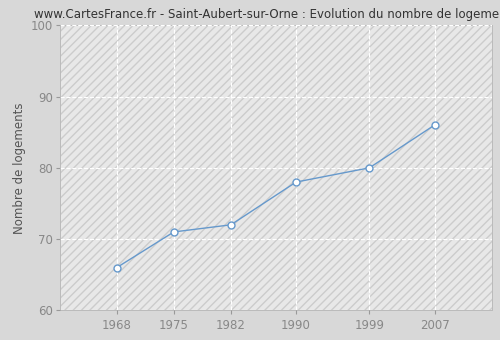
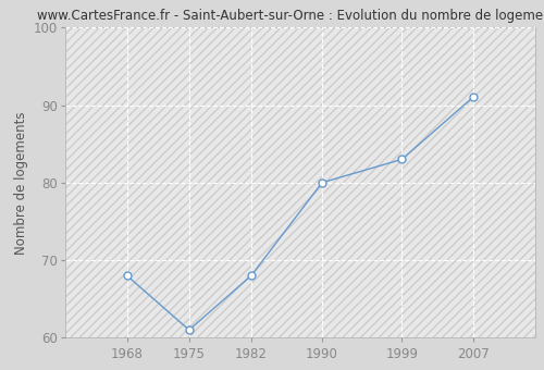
1968: 66 -> 68
1975: 71 -> 61
1982: 72 -> 68
1990: 78 -> 80
1999: 80 -> 83
2007: 86 -> 91
